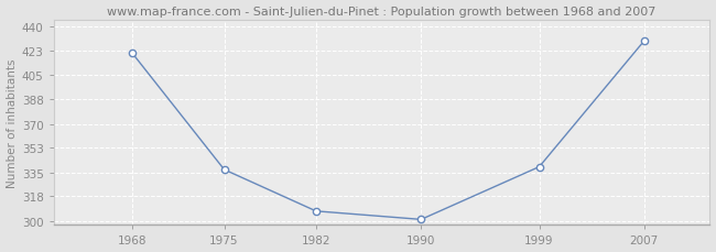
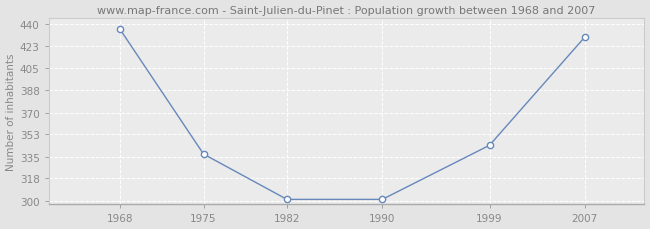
1968: 421 -> 436
1982: 307 -> 301
1999: 339 -> 344
